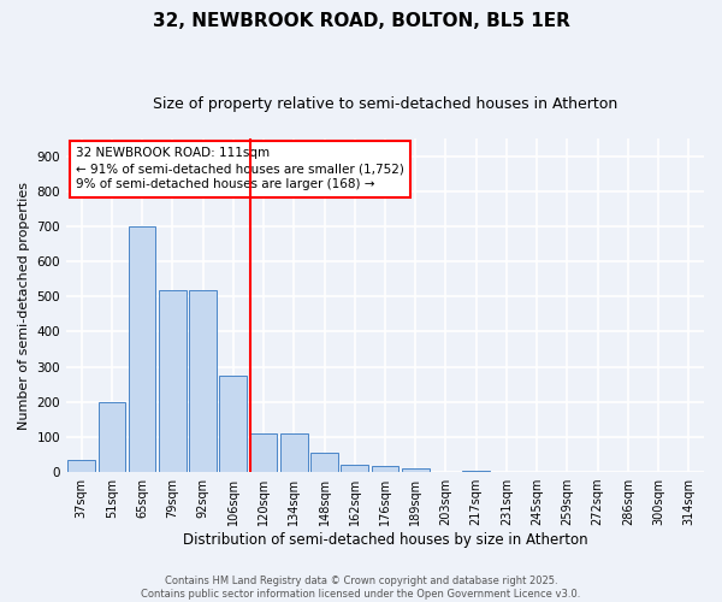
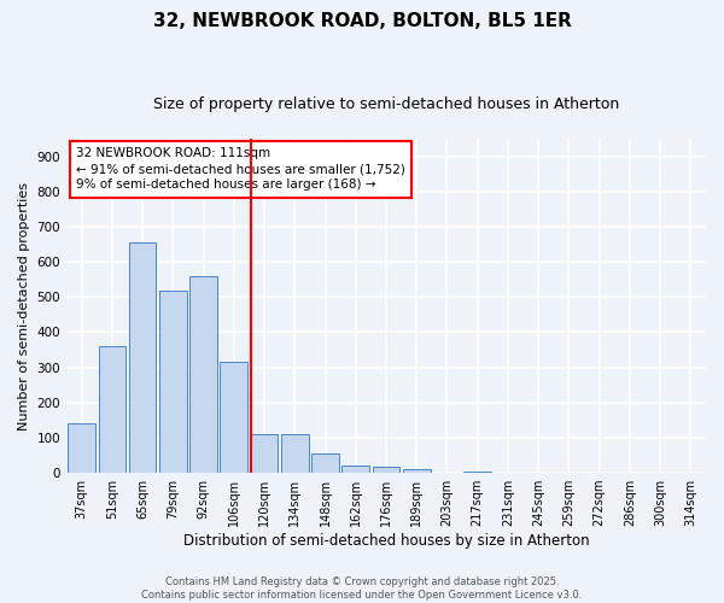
37sqm: 33 -> 140
51sqm: 200 -> 360
65sqm: 700 -> 655
92sqm: 517 -> 560
106sqm: 275 -> 315
